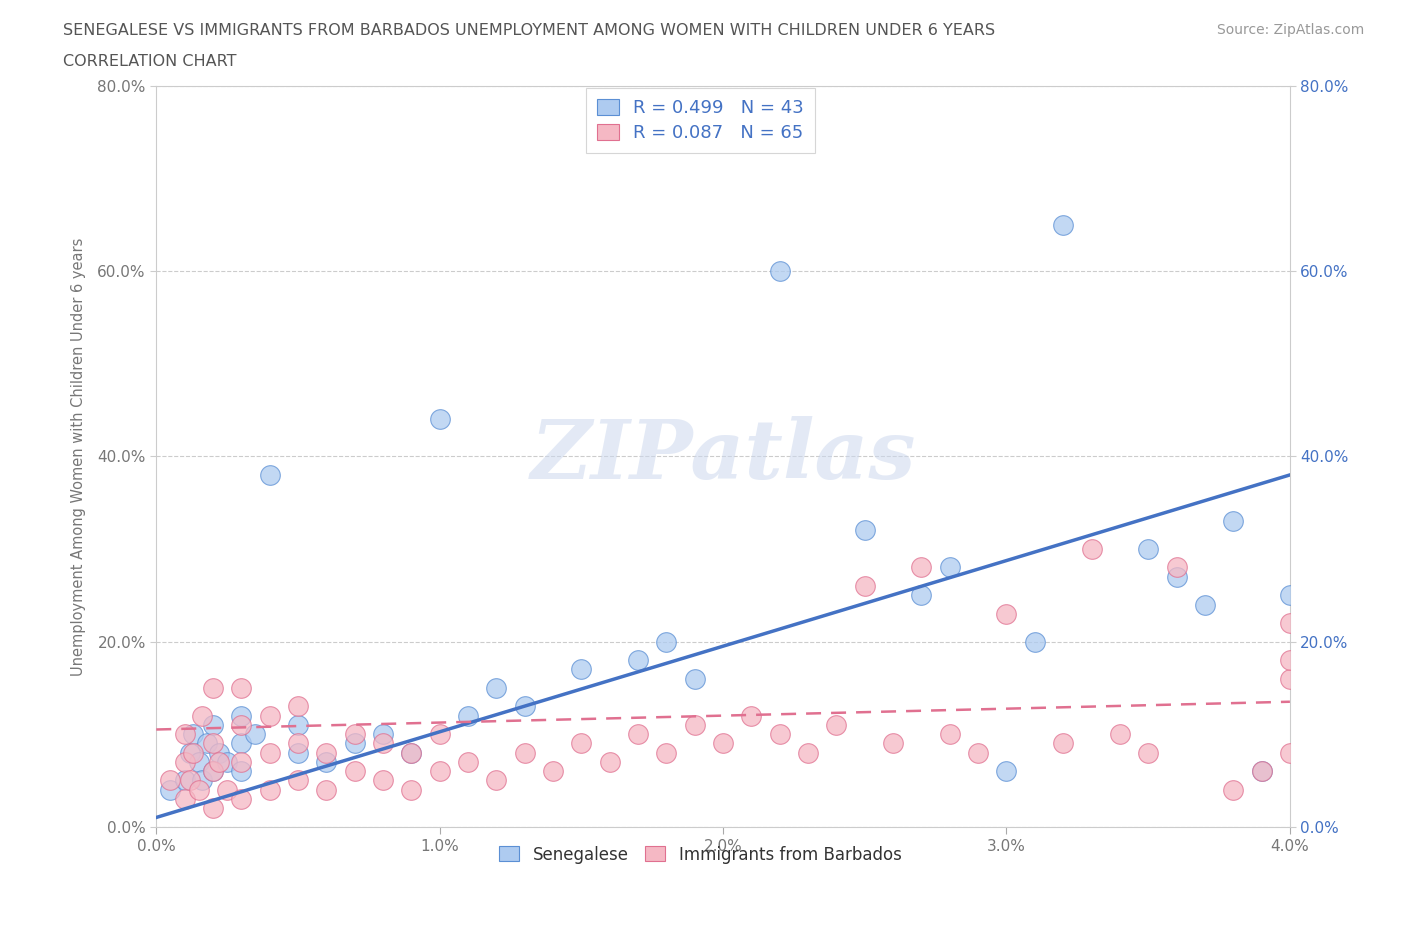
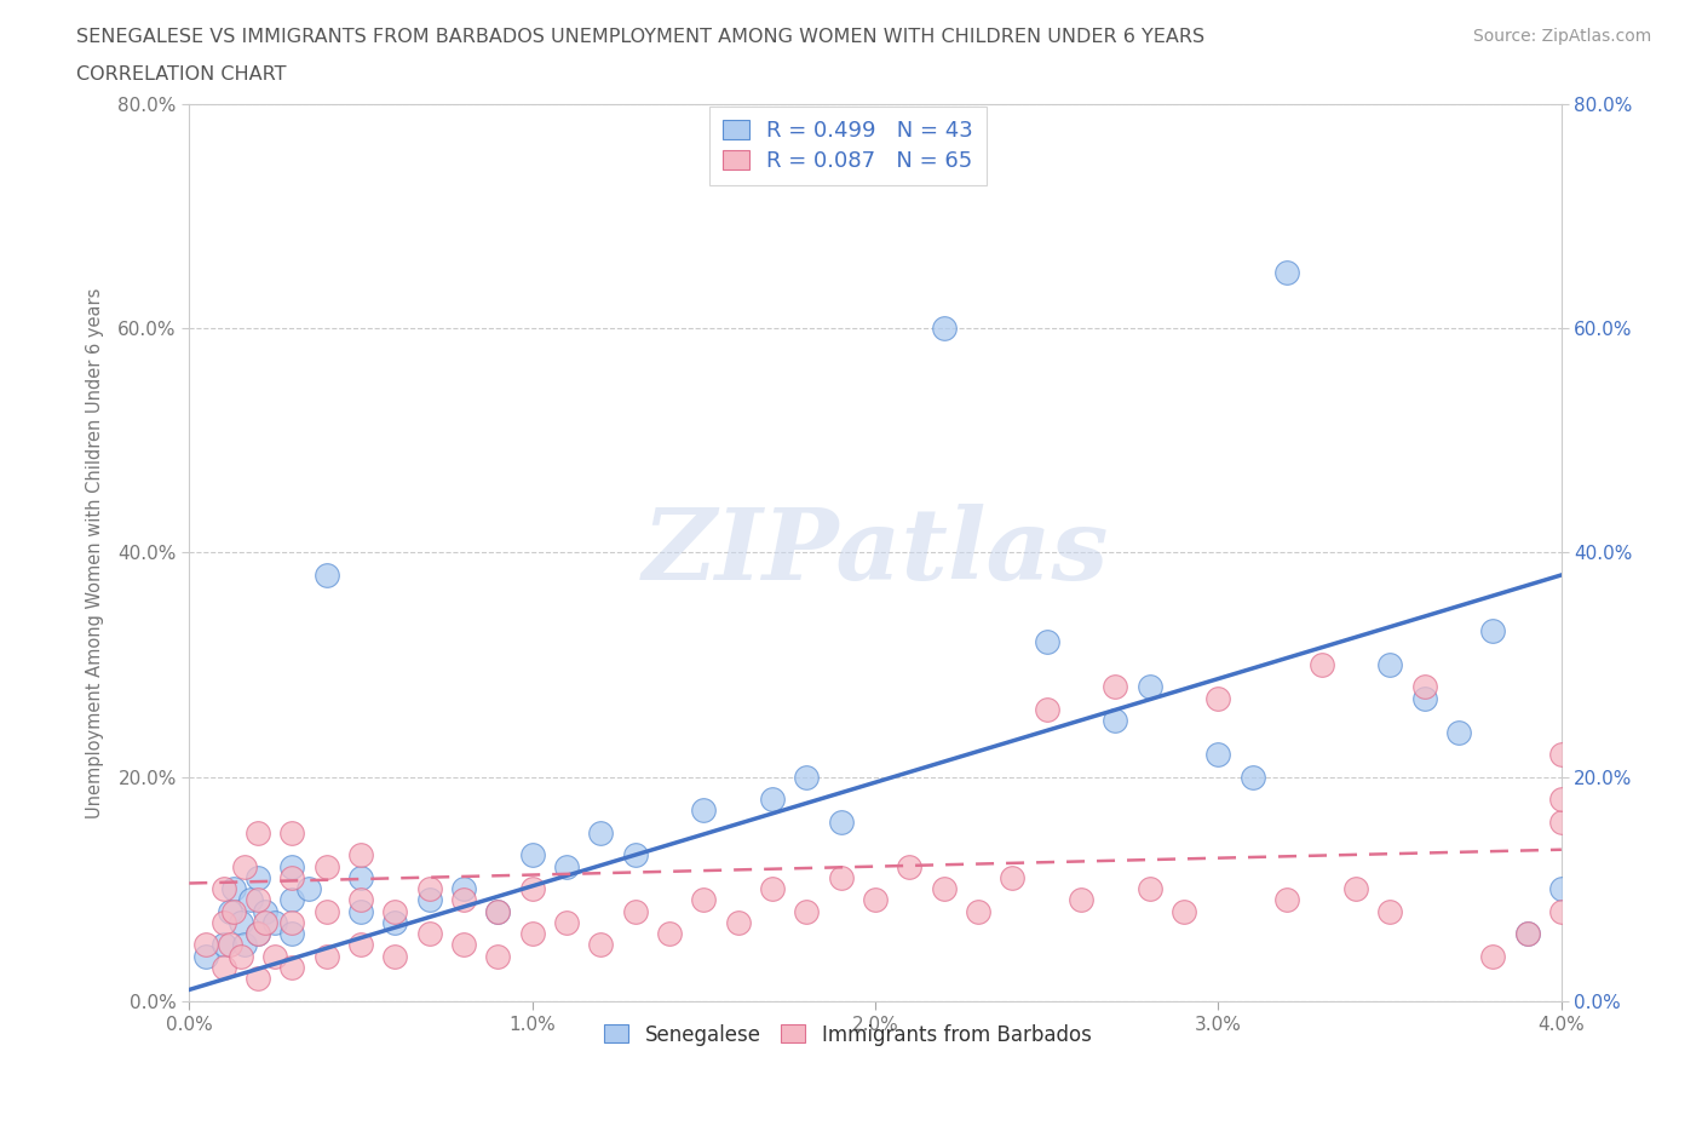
Senegalese/1.0%: 44% -> 13%
Senegalese/3.0%: 6% -> 22%
Immigrants from Barbados/3.0%: 23% -> 27%
Senegalese/4.0%: 25% -> 10%
